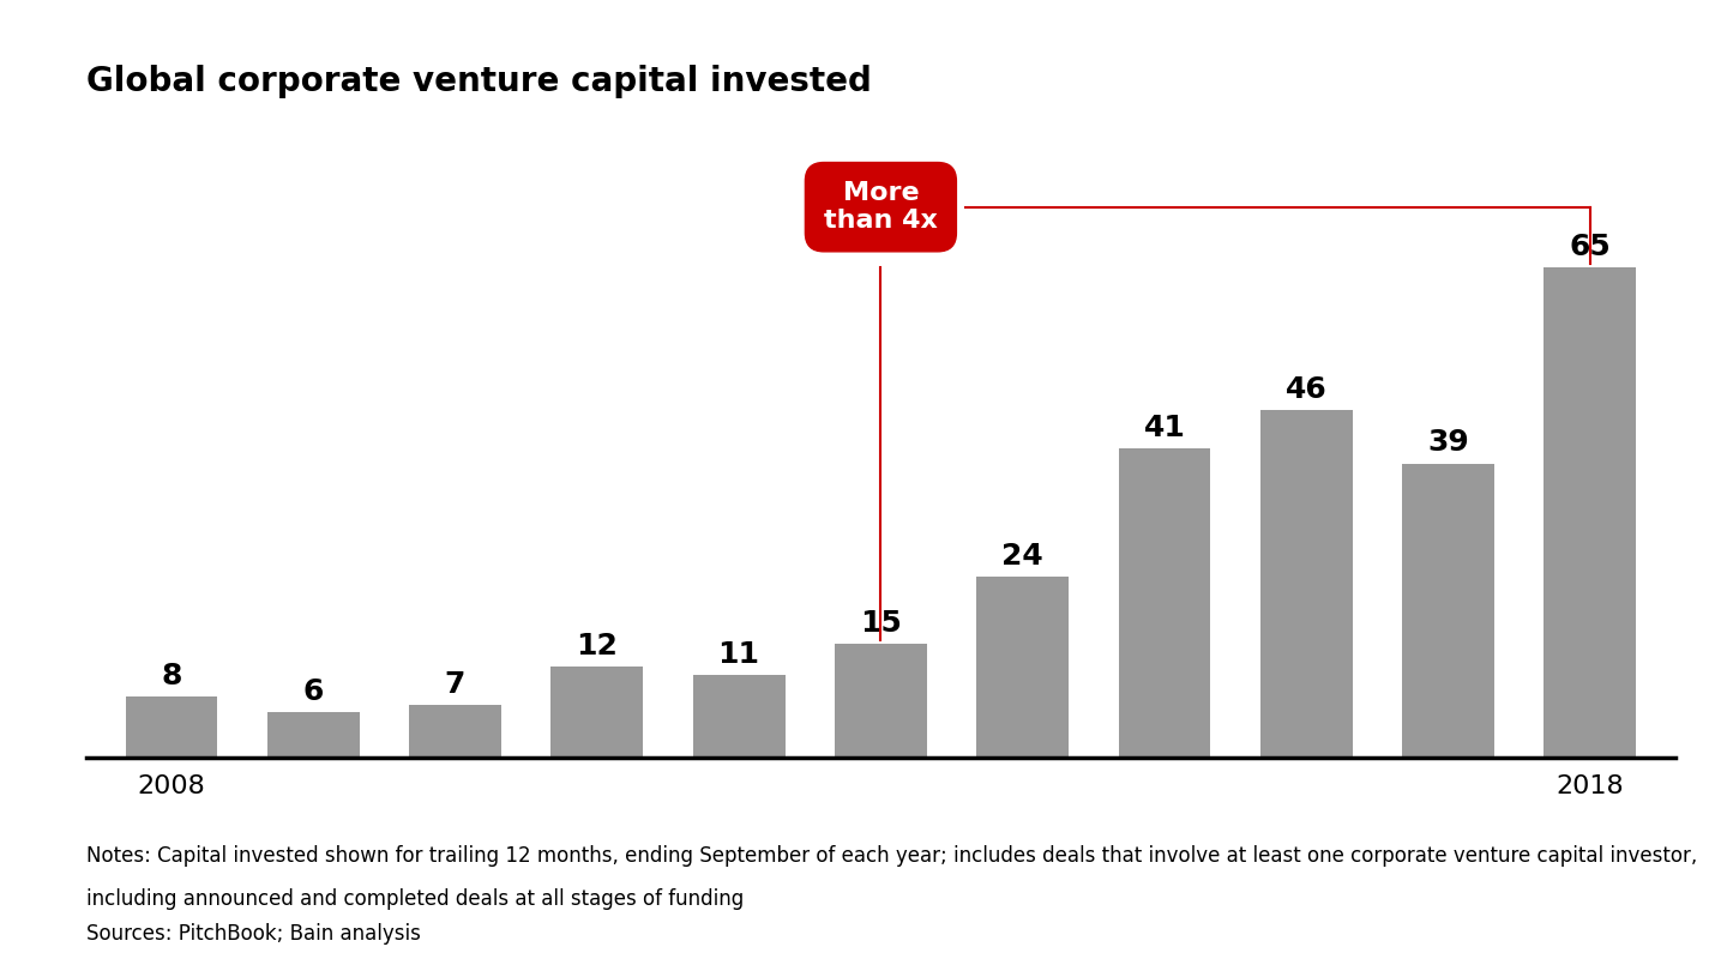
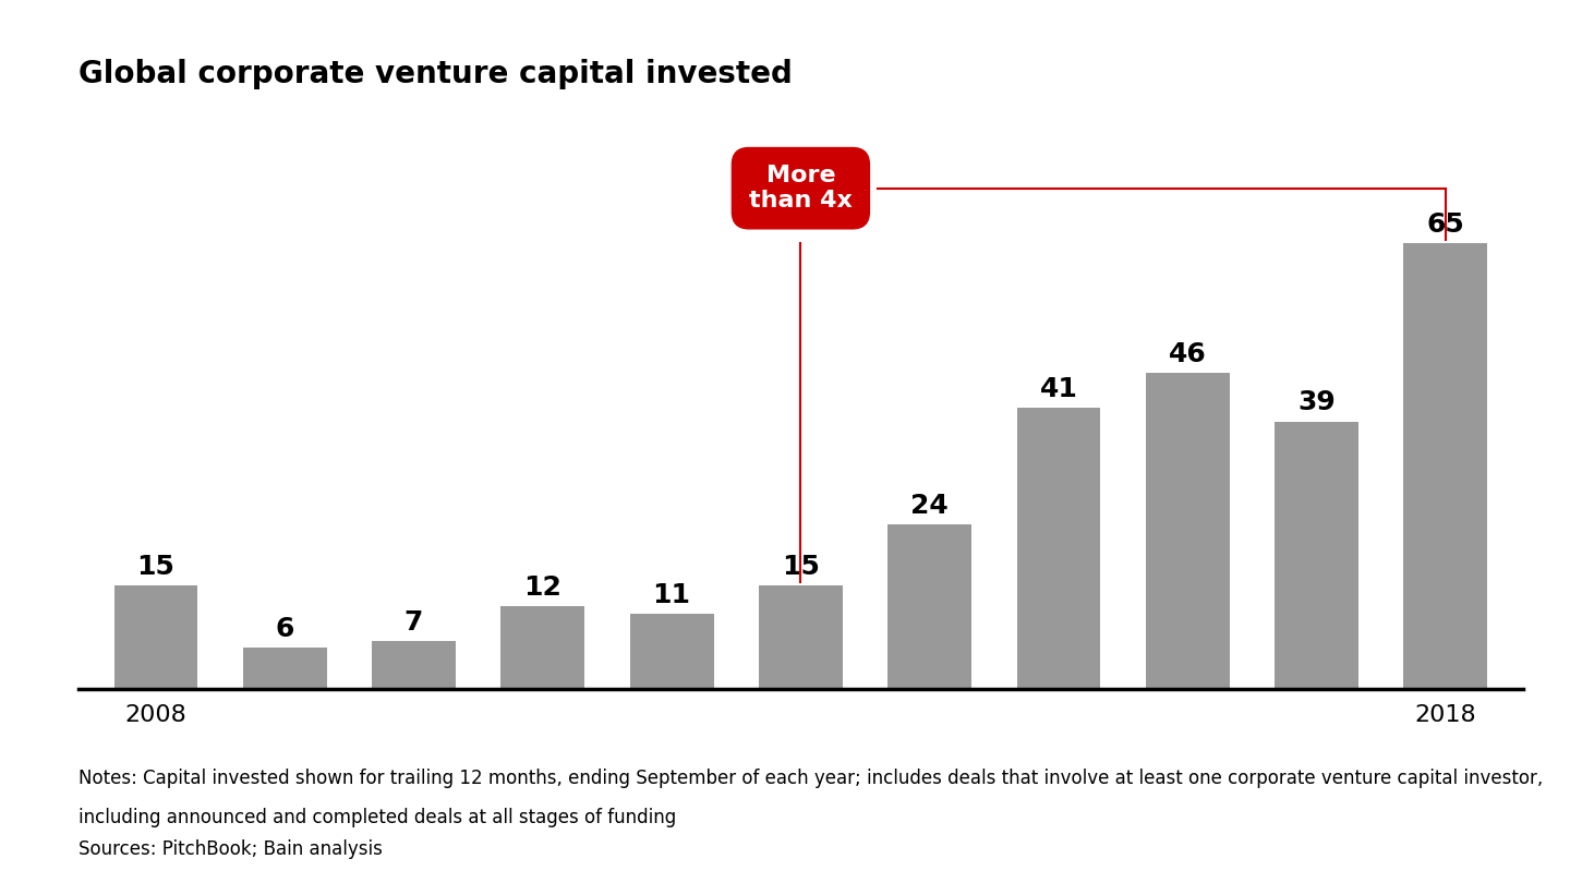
2008: 8 -> 15
